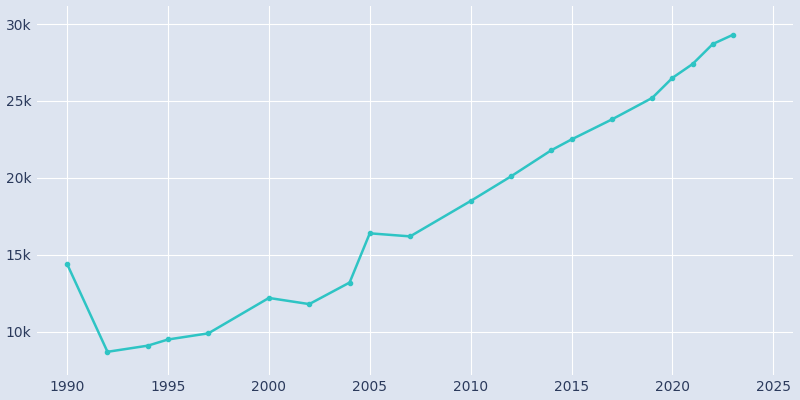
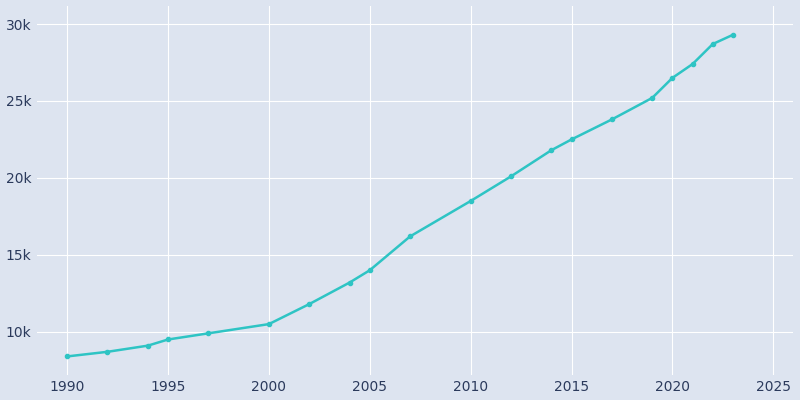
1990: 14.4k -> 8.4k
2000: 12.2k -> 10.5k
2005: 16.4k -> 14.0k
